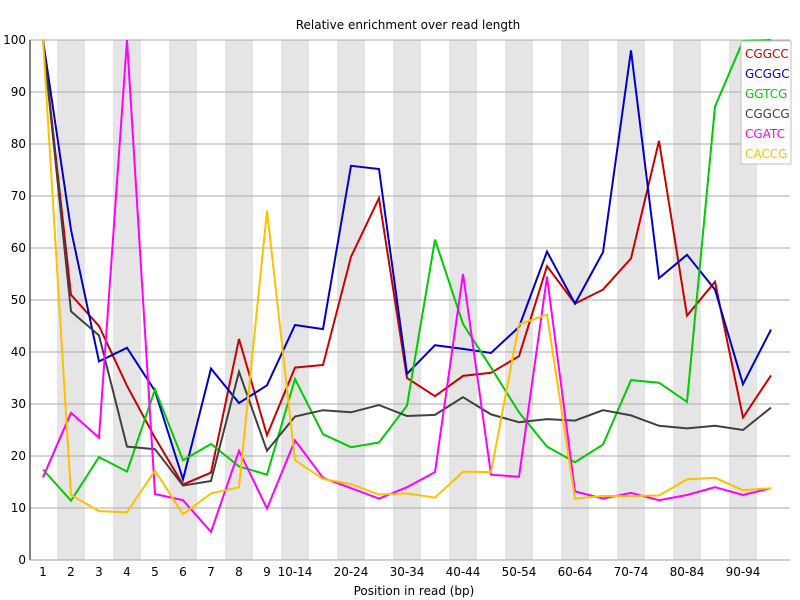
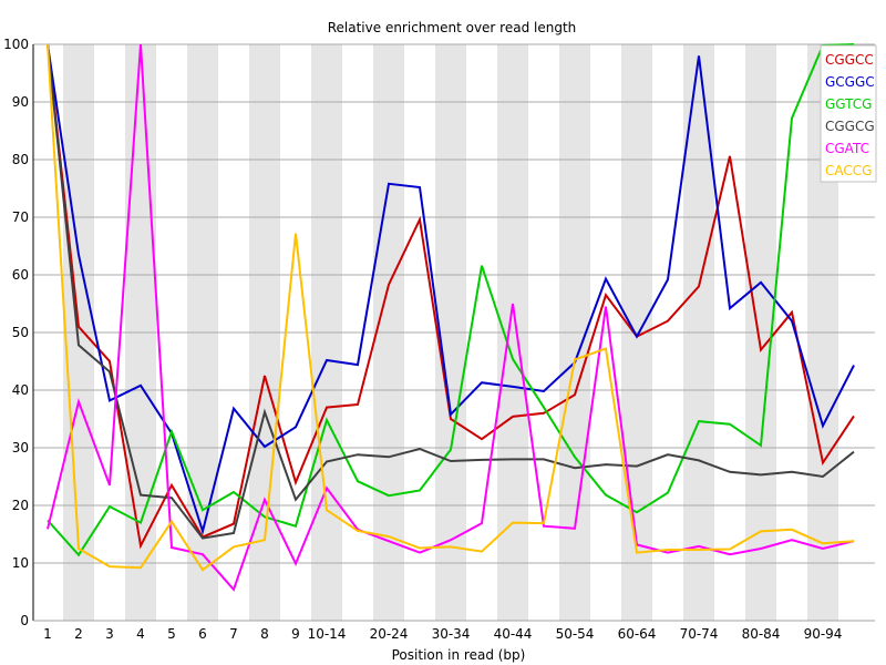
CGATC/2: 28 -> 38
CGGCC/4: 34 -> 13
CGGCG/40-44: 31 -> 28
